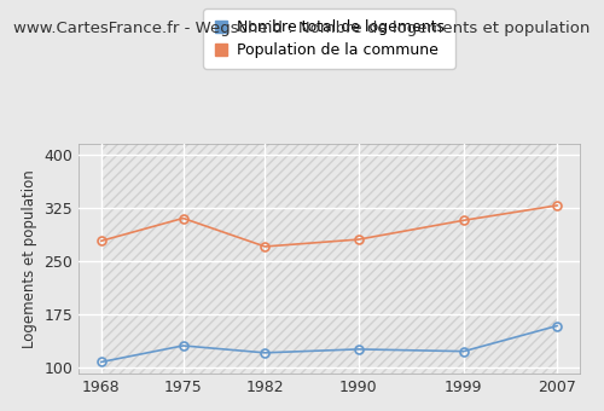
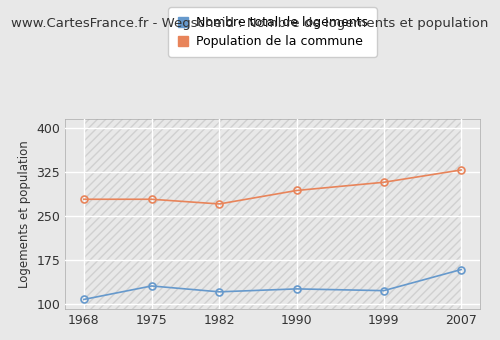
Population de la commune/1975: 310 -> 278
Population de la commune/1990: 280 -> 293
